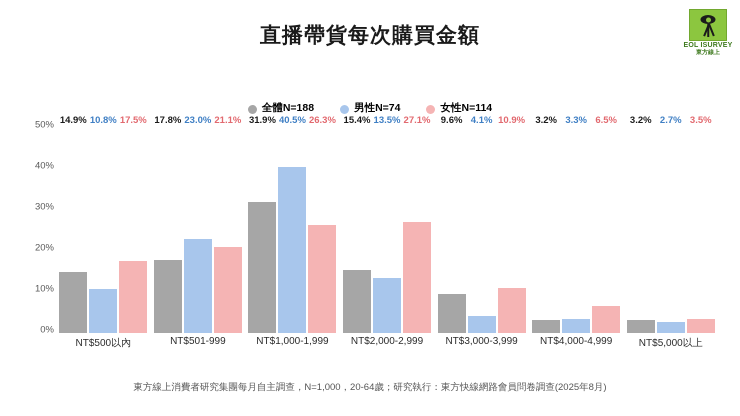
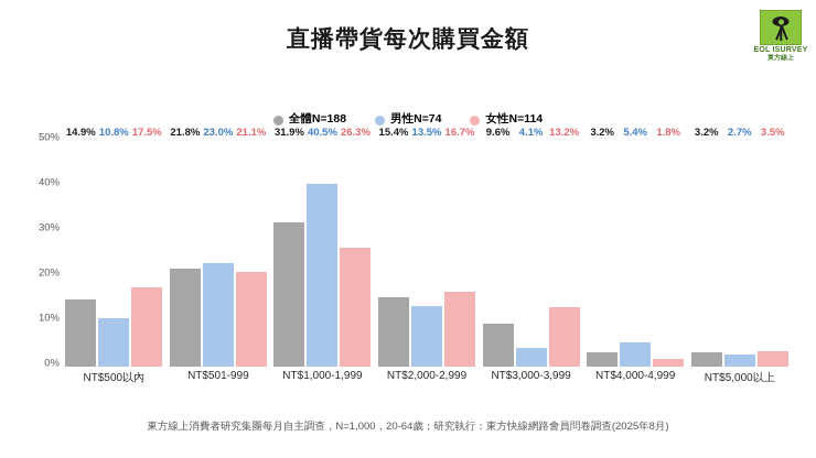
全體N=188/NT$501-999: 17.8% -> 21.8%
女性N=114/NT$2,000-2,999: 27.1% -> 16.7%
女性N=114/NT$3,000-3,999: 10.9% -> 13.2%
男性N=74/NT$4,000-4,999: 3.3% -> 5.4%
女性N=114/NT$4,000-4,999: 6.5% -> 1.8%
